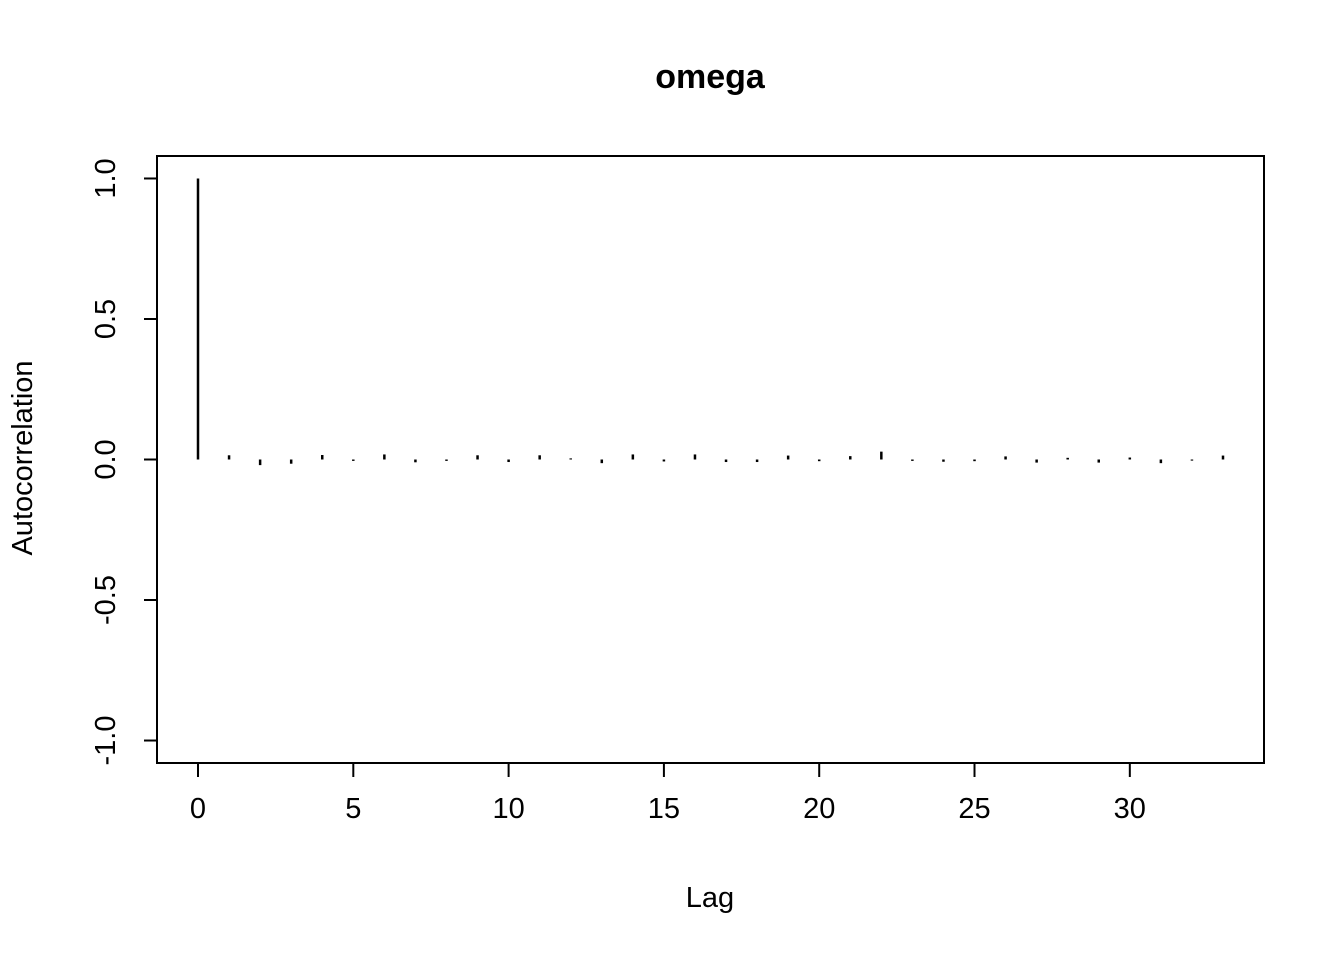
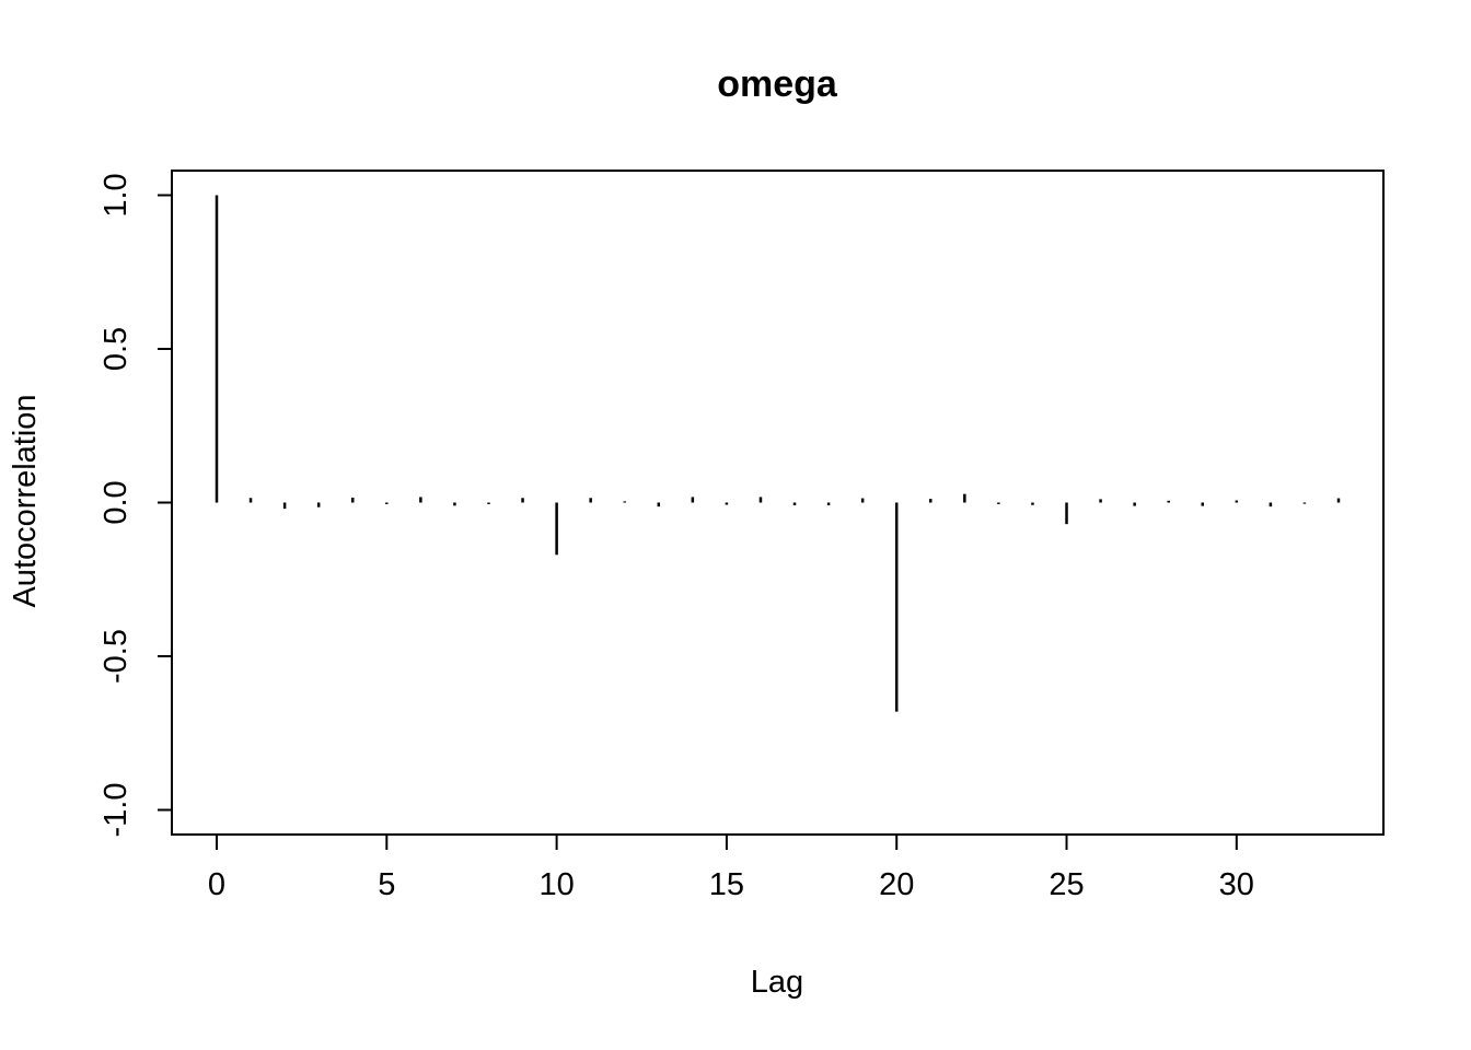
10: -0.01 -> -0.17
20: -0.01 -> -0.68
25: -0.01 -> -0.07
